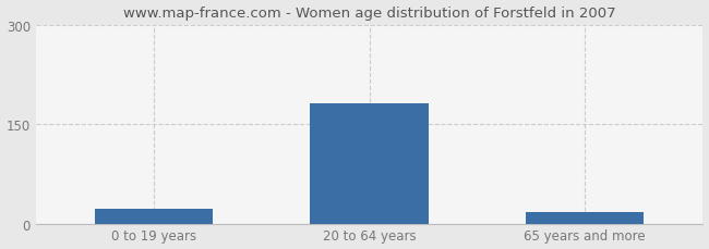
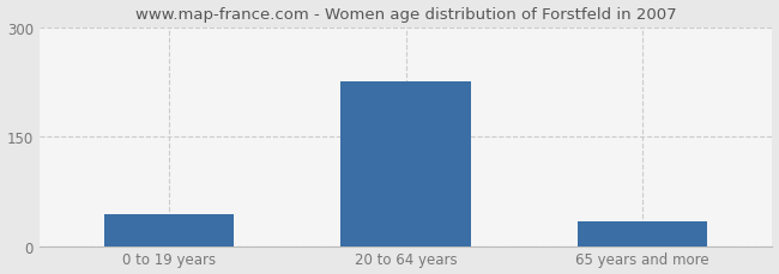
0 to 19 years: 22 -> 44
20 to 64 years: 182 -> 226
65 years and more: 18 -> 34
